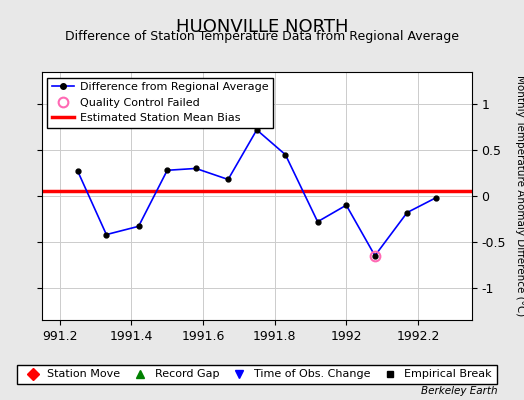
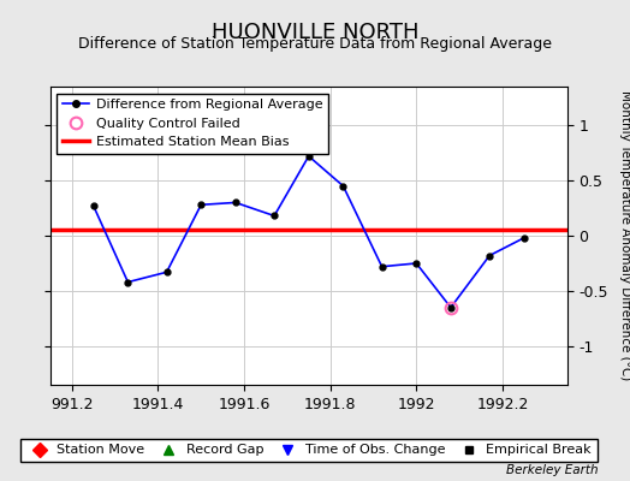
1992: -0.10 -> -0.25
